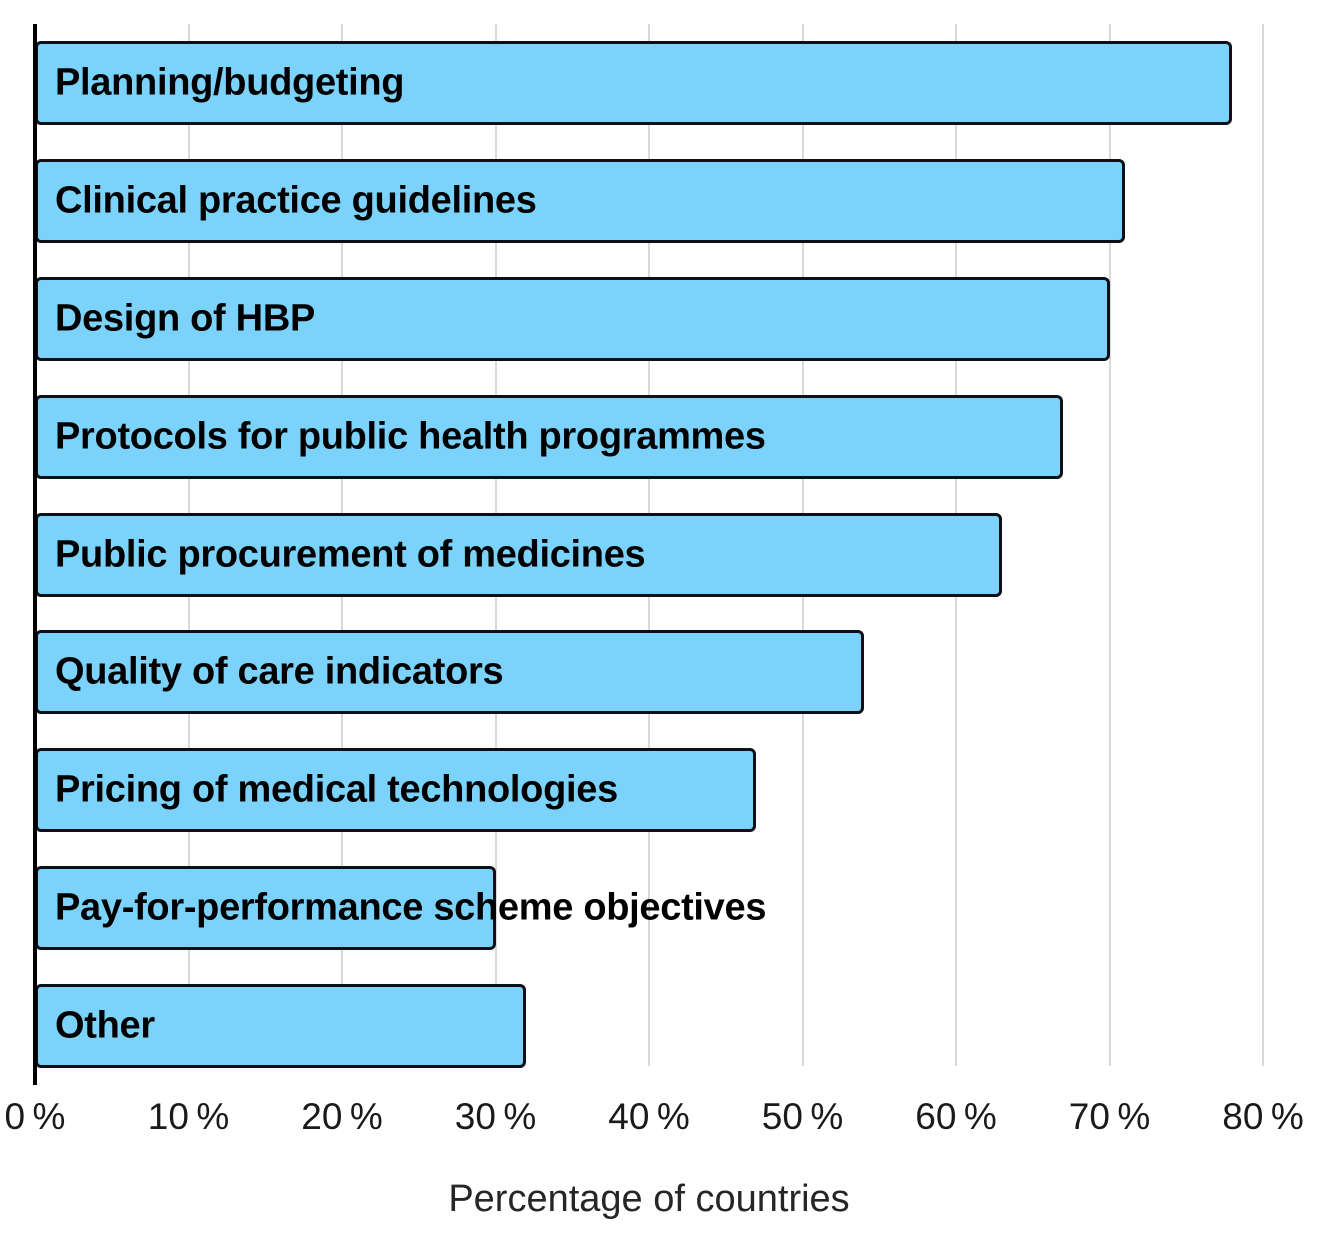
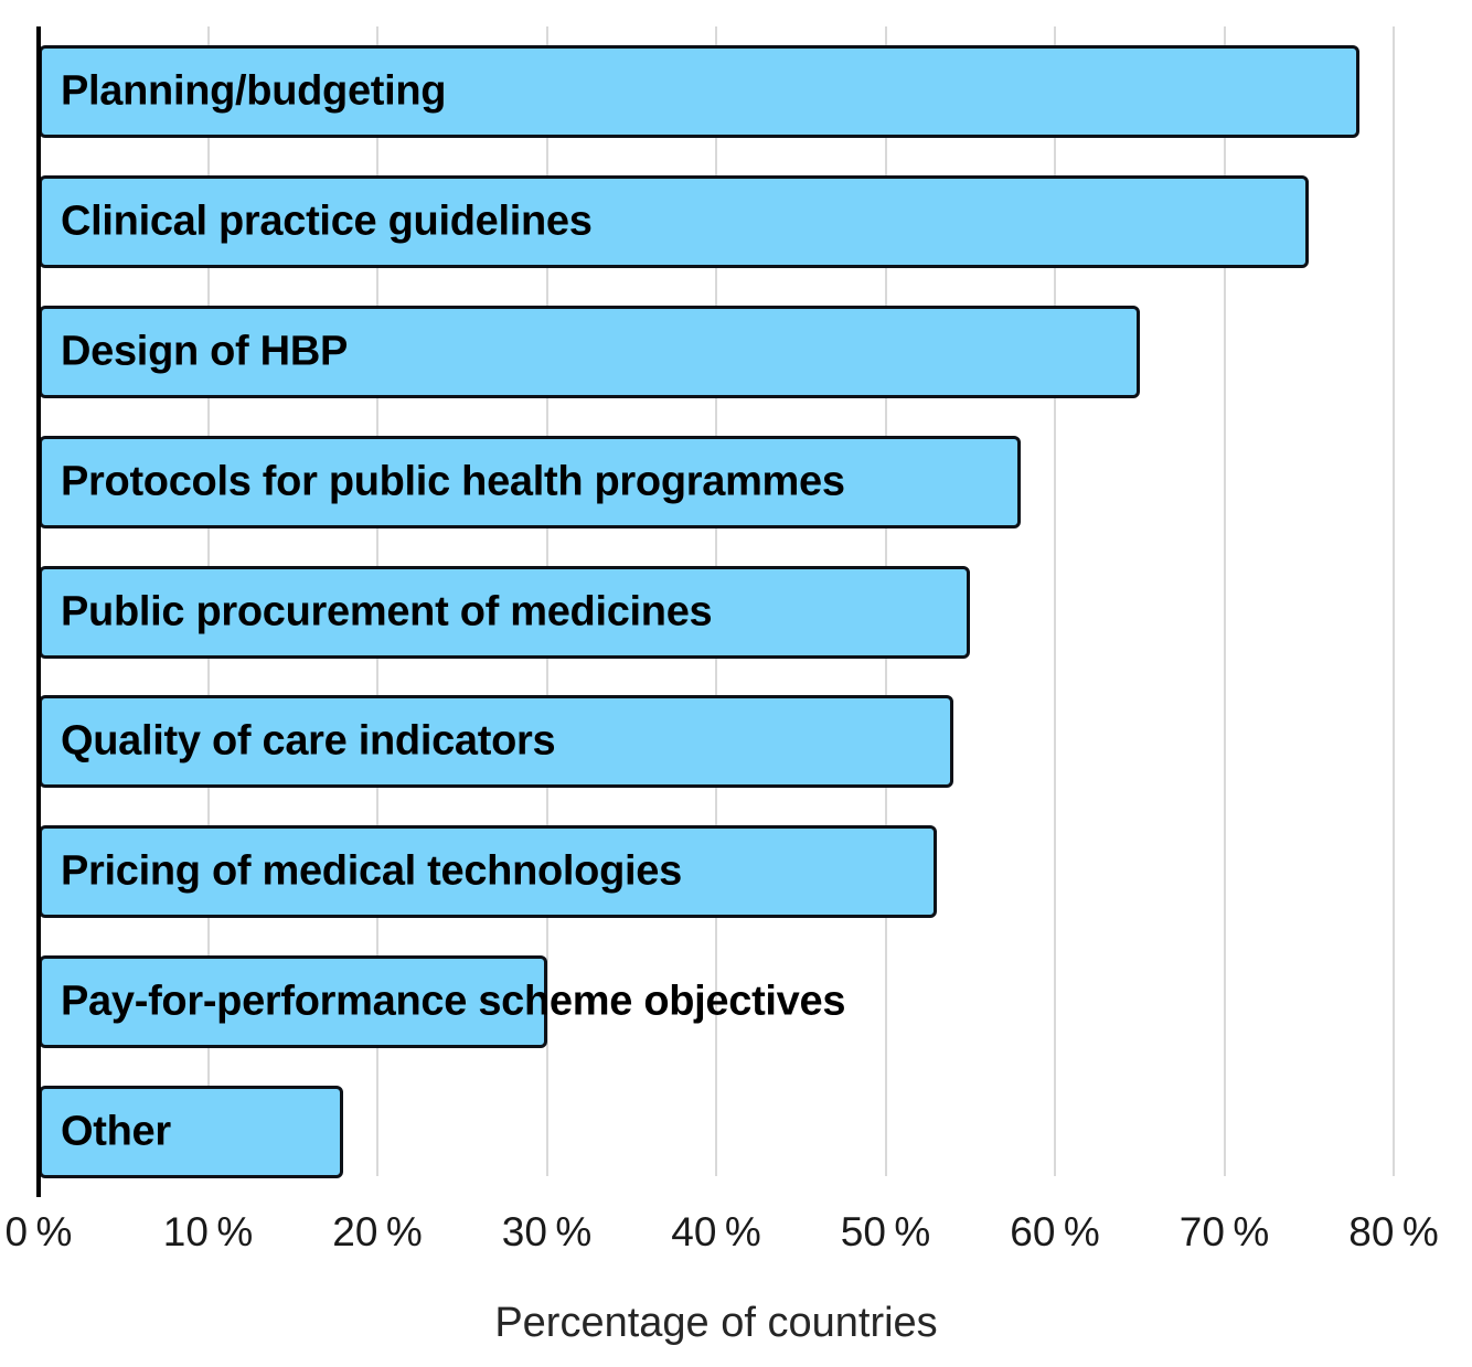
Clinical practice guidelines: 71% -> 75%
Design of HBP: 70% -> 65%
Protocols for public health programmes: 67% -> 58%
Public procurement of medicines: 63% -> 55%
Pricing of medical technologies: 47% -> 53%
Other: 32% -> 18%
